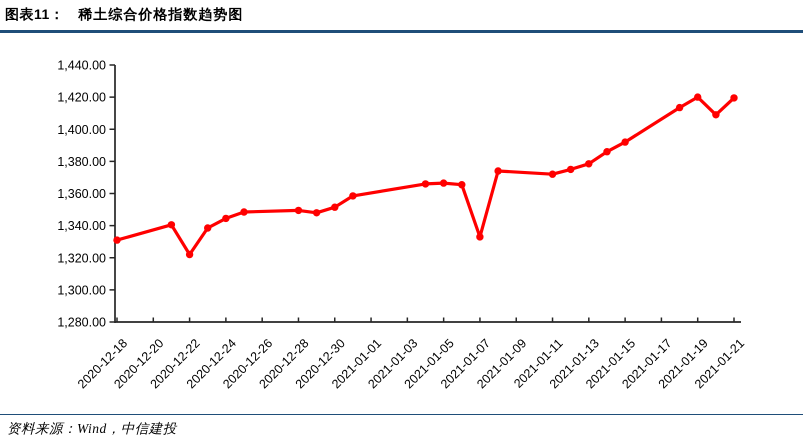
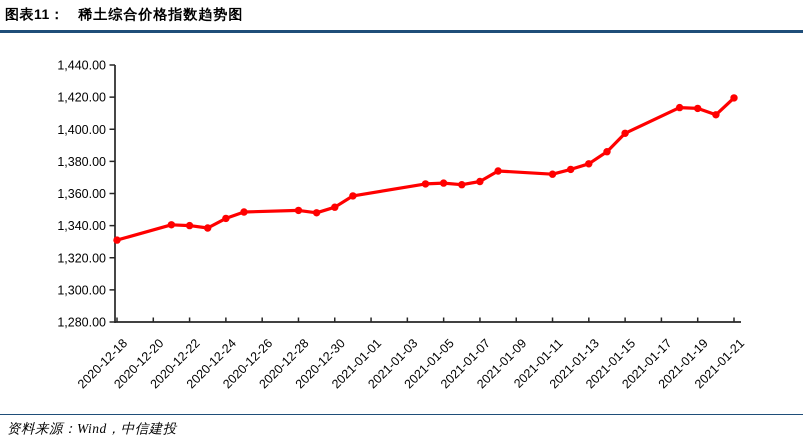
2020-12-22: 1322 -> 1340
2021-01-07: 1333 -> 1368
2021-01-15: 1392 -> 1398
2021-01-19: 1420 -> 1413
